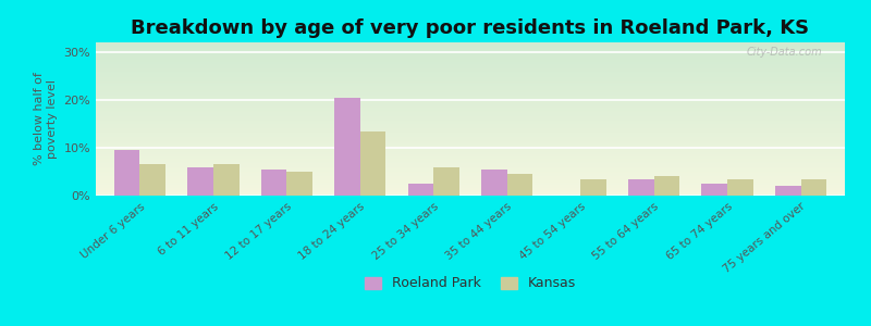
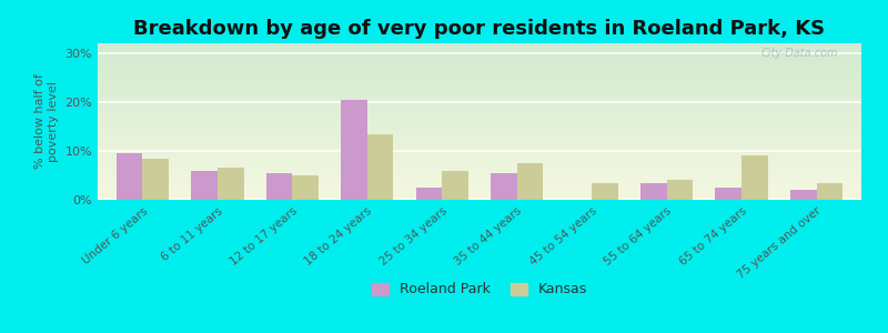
Kansas/Under 6 years: 6.5% -> 8.5%
Kansas/35 to 44 years: 4.5% -> 7.5%
Kansas/65 to 74 years: 3.5% -> 9.0%
